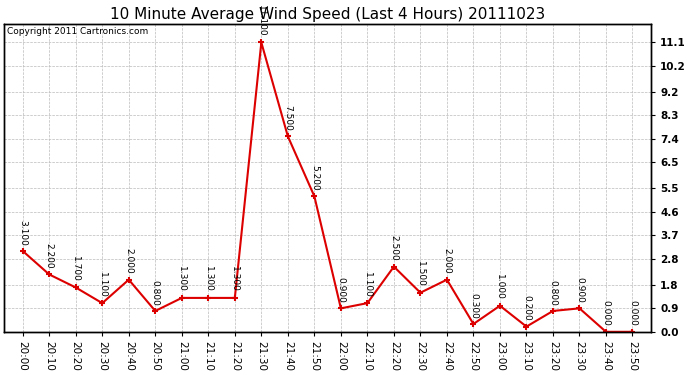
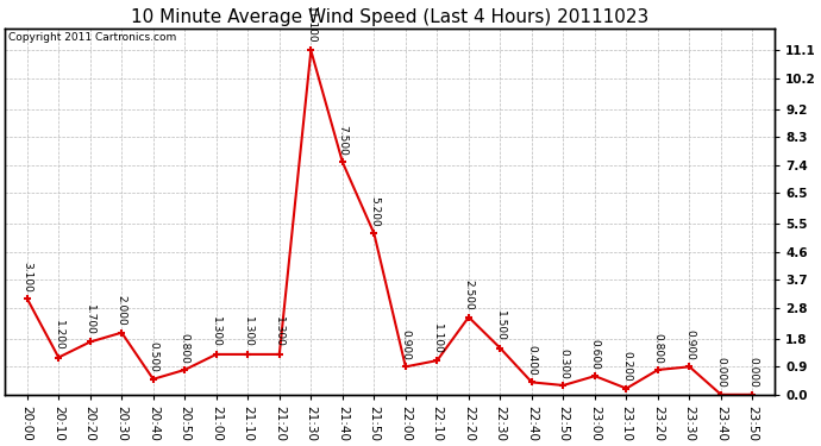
20:10: 2.200 -> 1.200
20:30: 1.100 -> 2.000
20:40: 2.000 -> 0.500
22:40: 2.000 -> 0.400
23:00: 1.000 -> 0.600
